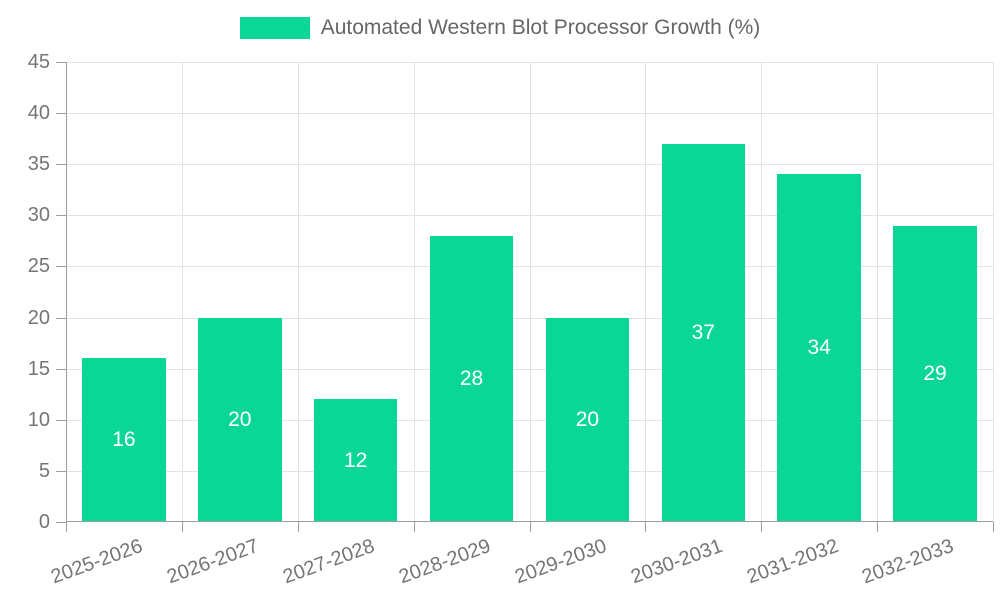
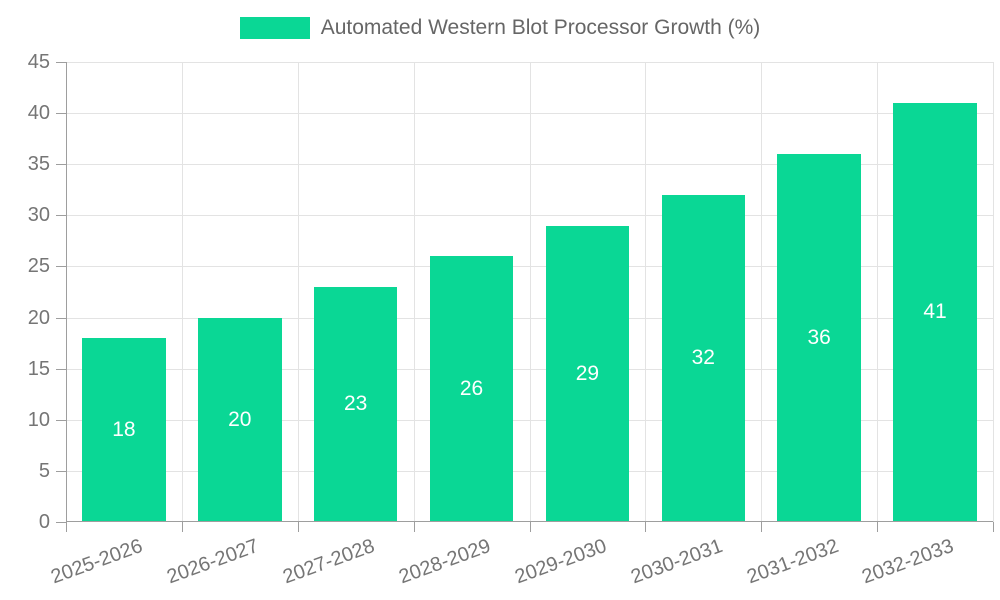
2025-2026: 16 -> 18
2027-2028: 12 -> 23
2028-2029: 28 -> 26
2029-2030: 20 -> 29
2030-2031: 37 -> 32
2031-2032: 34 -> 36
2032-2033: 29 -> 41
